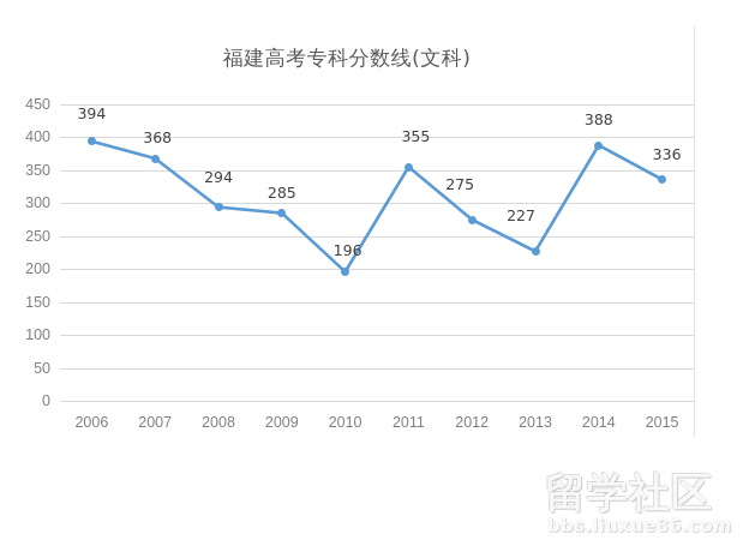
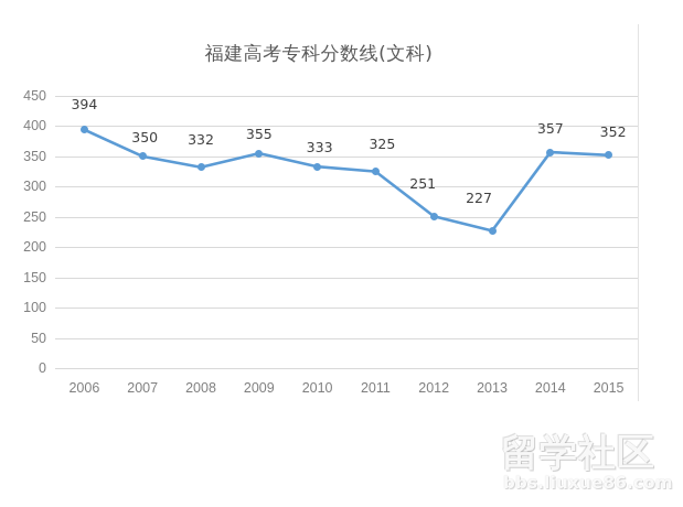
2007: 368 -> 350
2008: 294 -> 332
2009: 285 -> 355
2010: 196 -> 333
2011: 355 -> 325
2012: 275 -> 251
2014: 388 -> 357
2015: 336 -> 352
